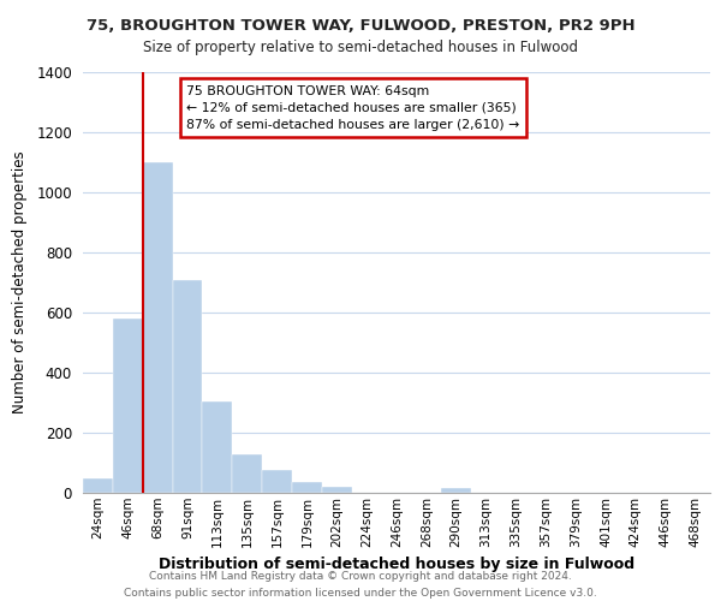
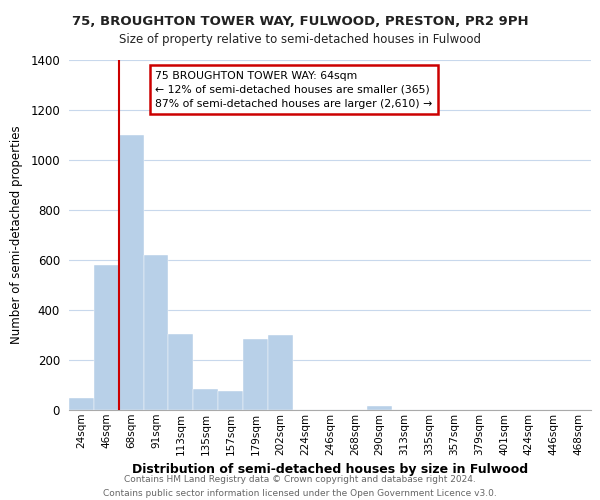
91sqm: 710 -> 620
135sqm: 130 -> 85
179sqm: 38 -> 285
202sqm: 20 -> 300
